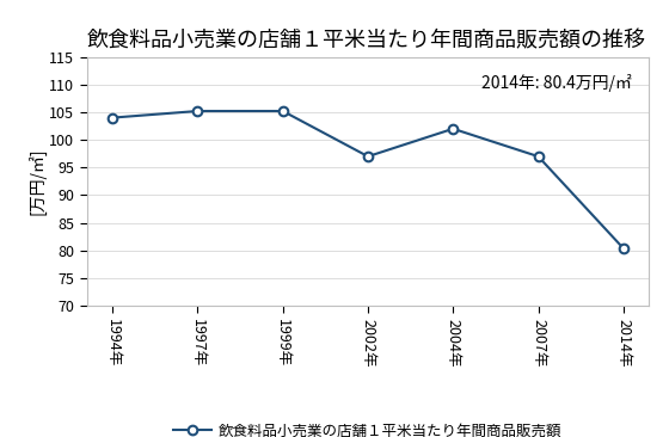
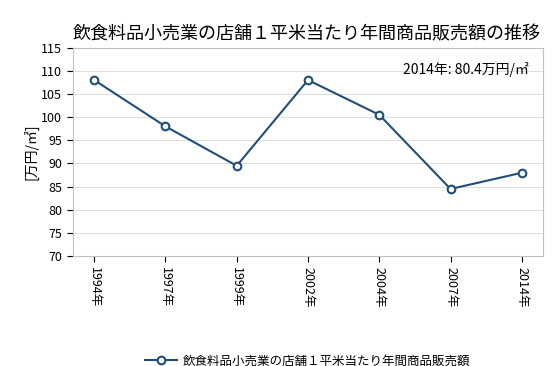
1994年: 104.0 -> 108.0
1997年: 105.2 -> 98.0
1999年: 105.2 -> 89.5
2002年: 97.0 -> 108.0
2004年: 102.0 -> 100.5
2007年: 97.0 -> 84.5
2014年: 80.4 -> 88.0
